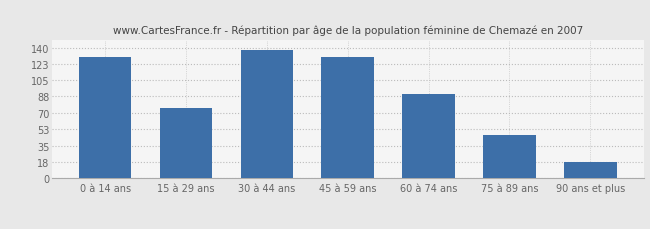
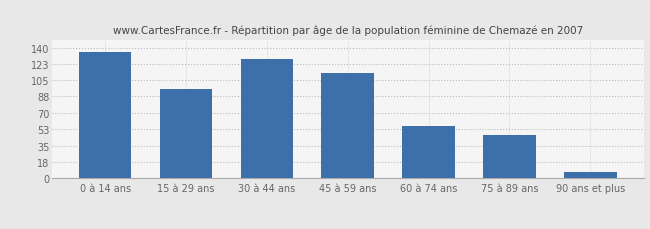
0 à 14 ans: 130 -> 136
15 à 29 ans: 76 -> 96
30 à 44 ans: 138 -> 128
45 à 59 ans: 130 -> 113
60 à 74 ans: 90 -> 56
90 ans et plus: 18 -> 7
